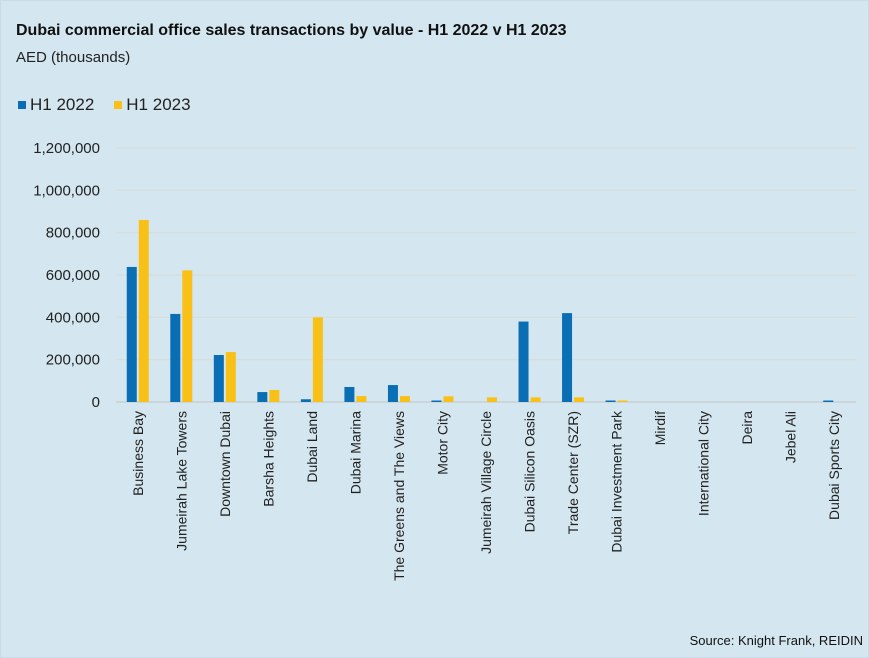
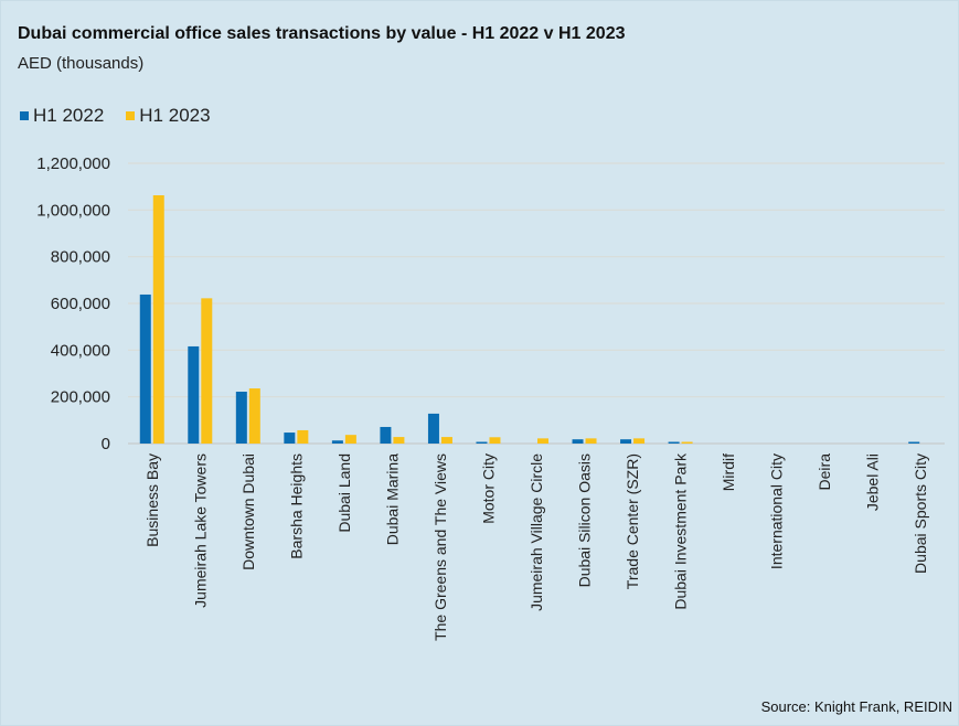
H1 2023/Business Bay: 860000 -> 1060000
H1 2023/Dubai Land: 400000 -> 40000
H1 2022/The Greens and The Views: 80000 -> 130000
H1 2022/Dubai Silicon Oasis: 380000 -> 20000
H1 2022/Trade Center (SZR): 420000 -> 20000
